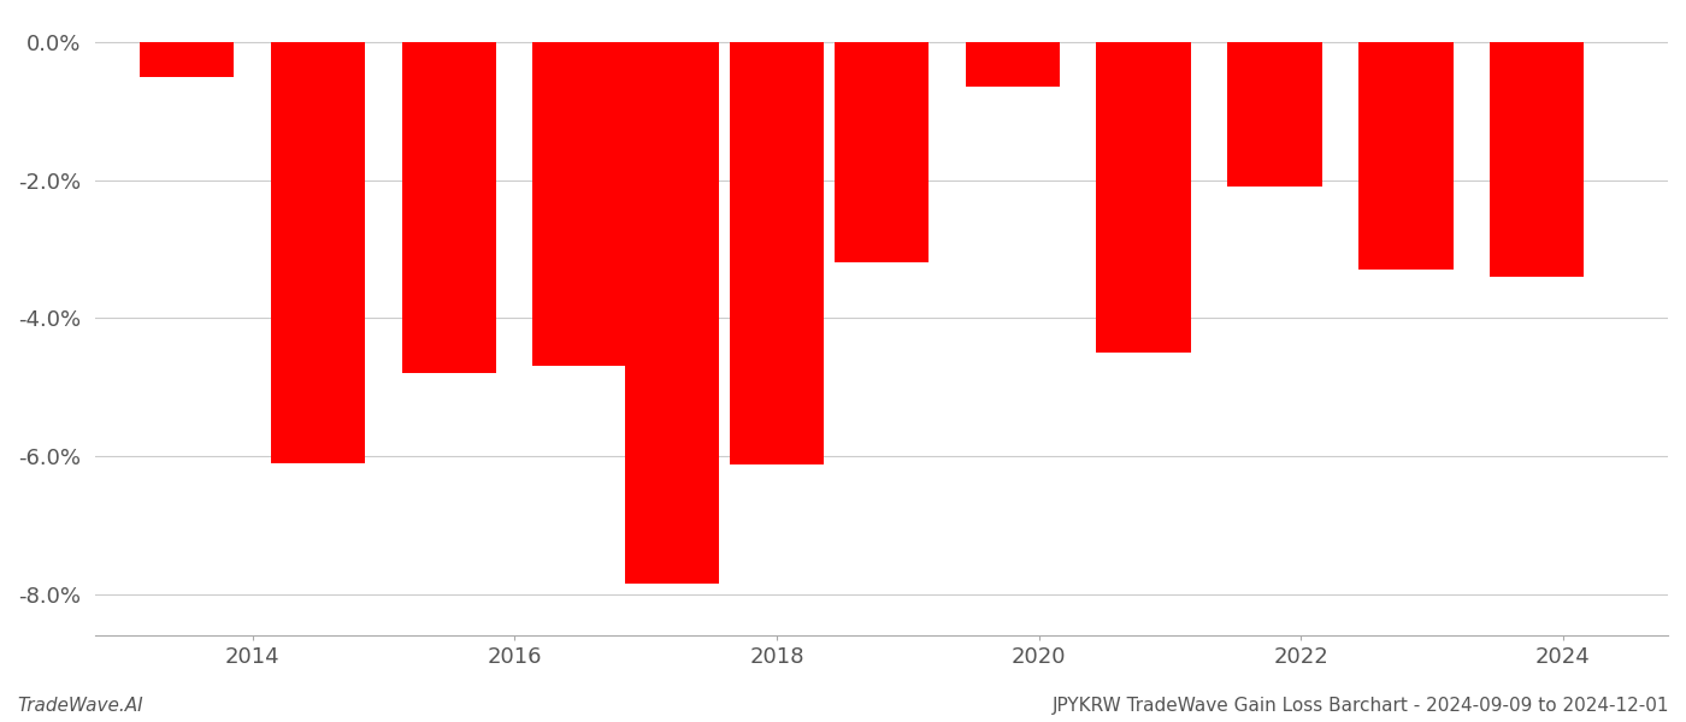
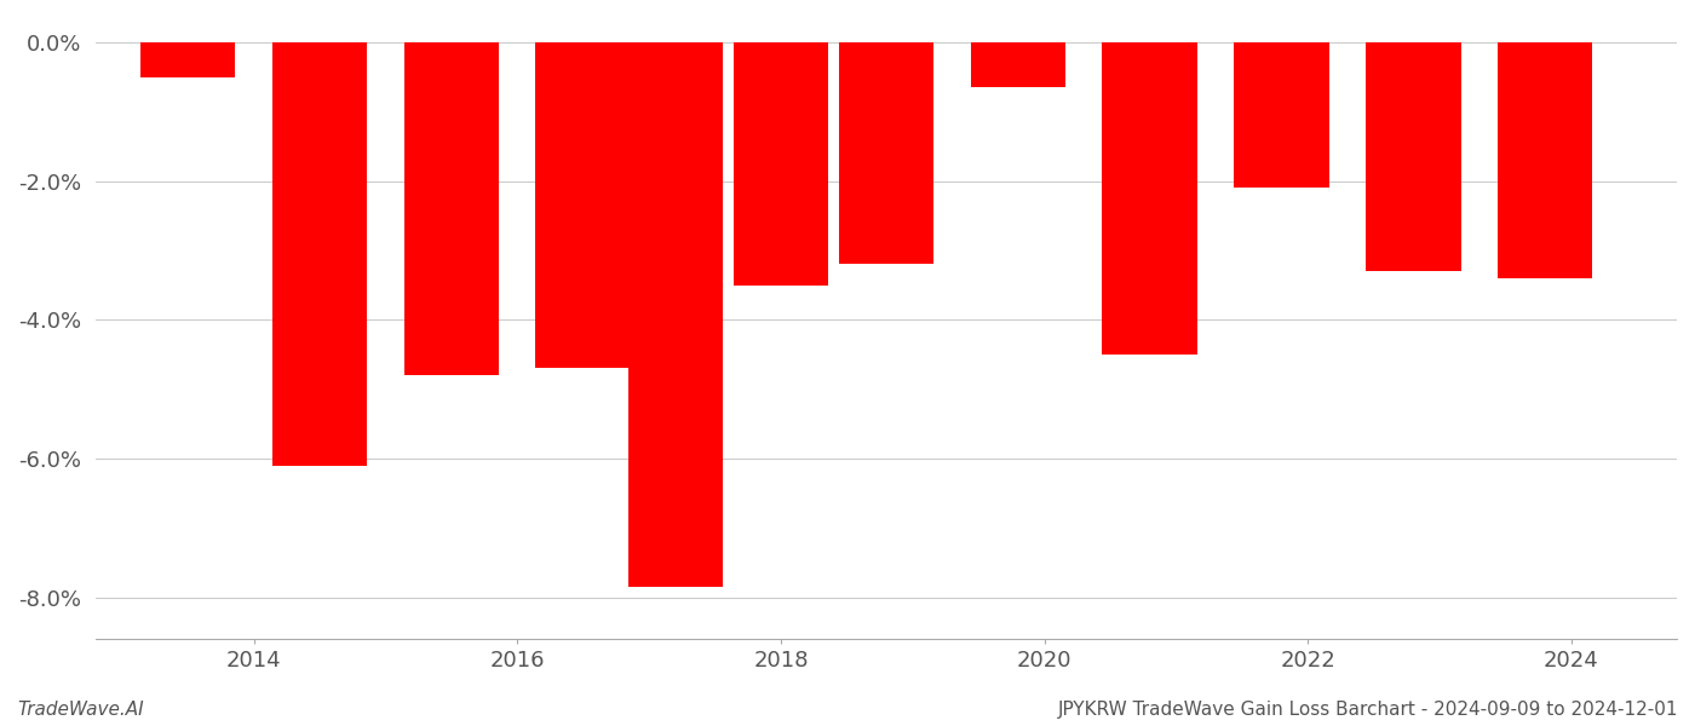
2018: -6.12% -> -3.50%
